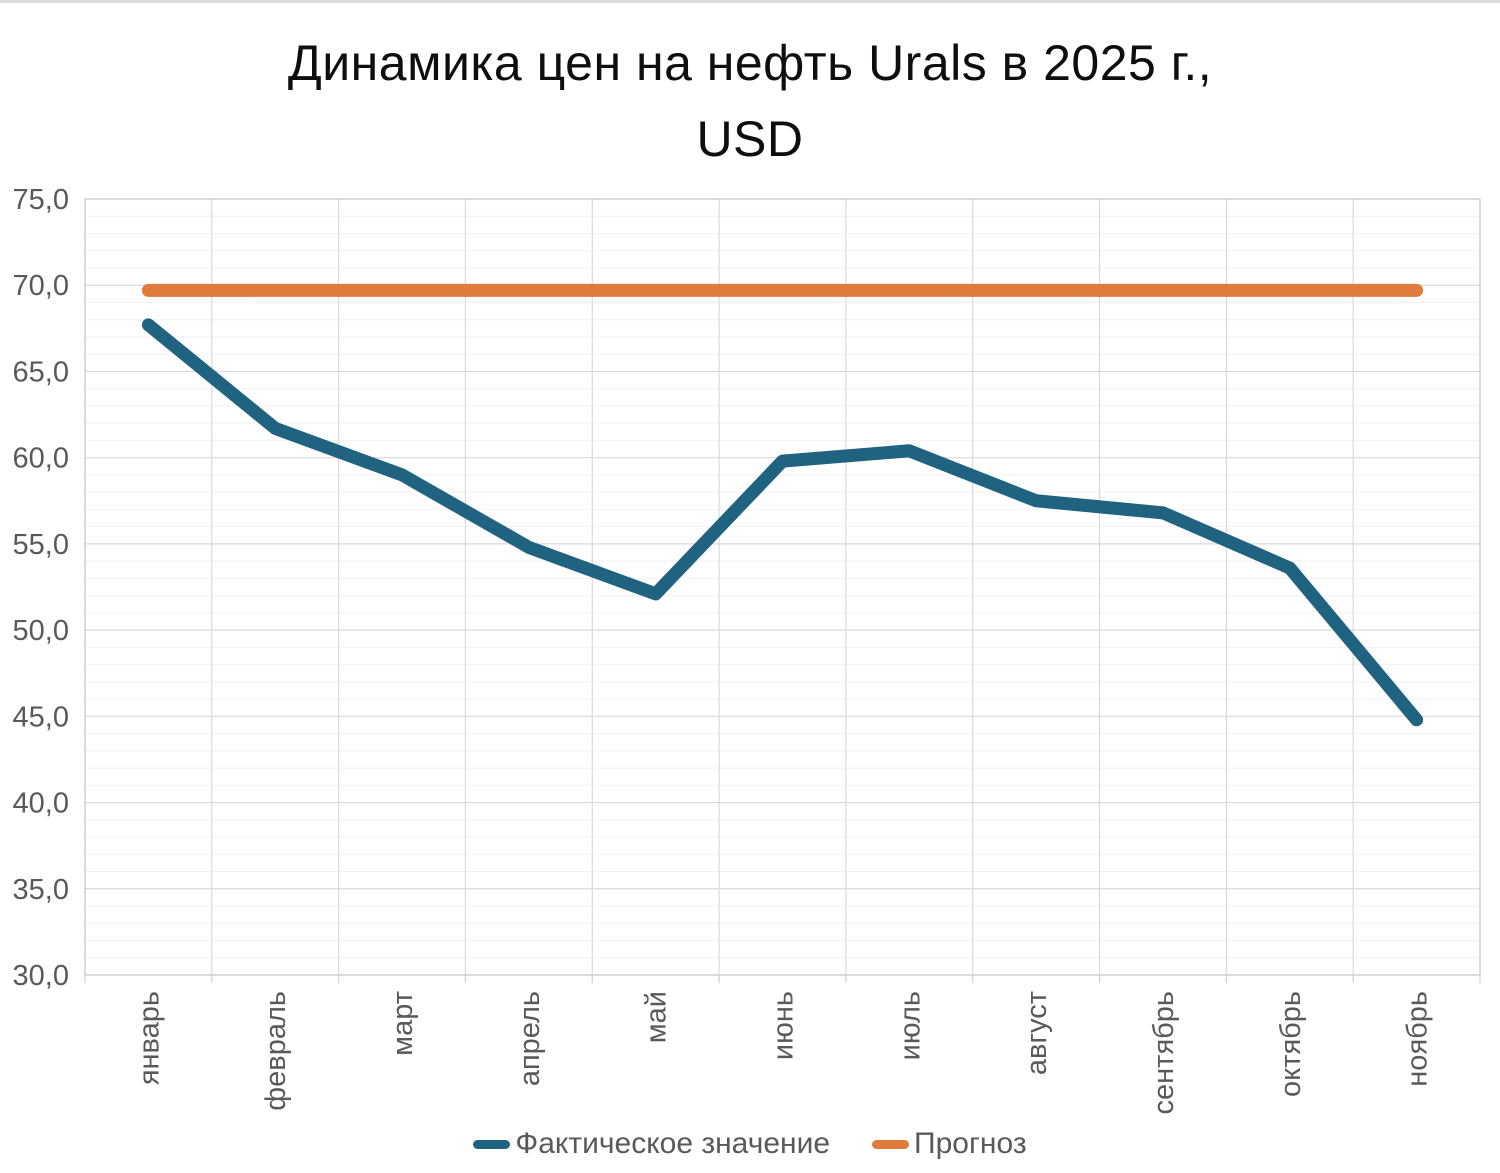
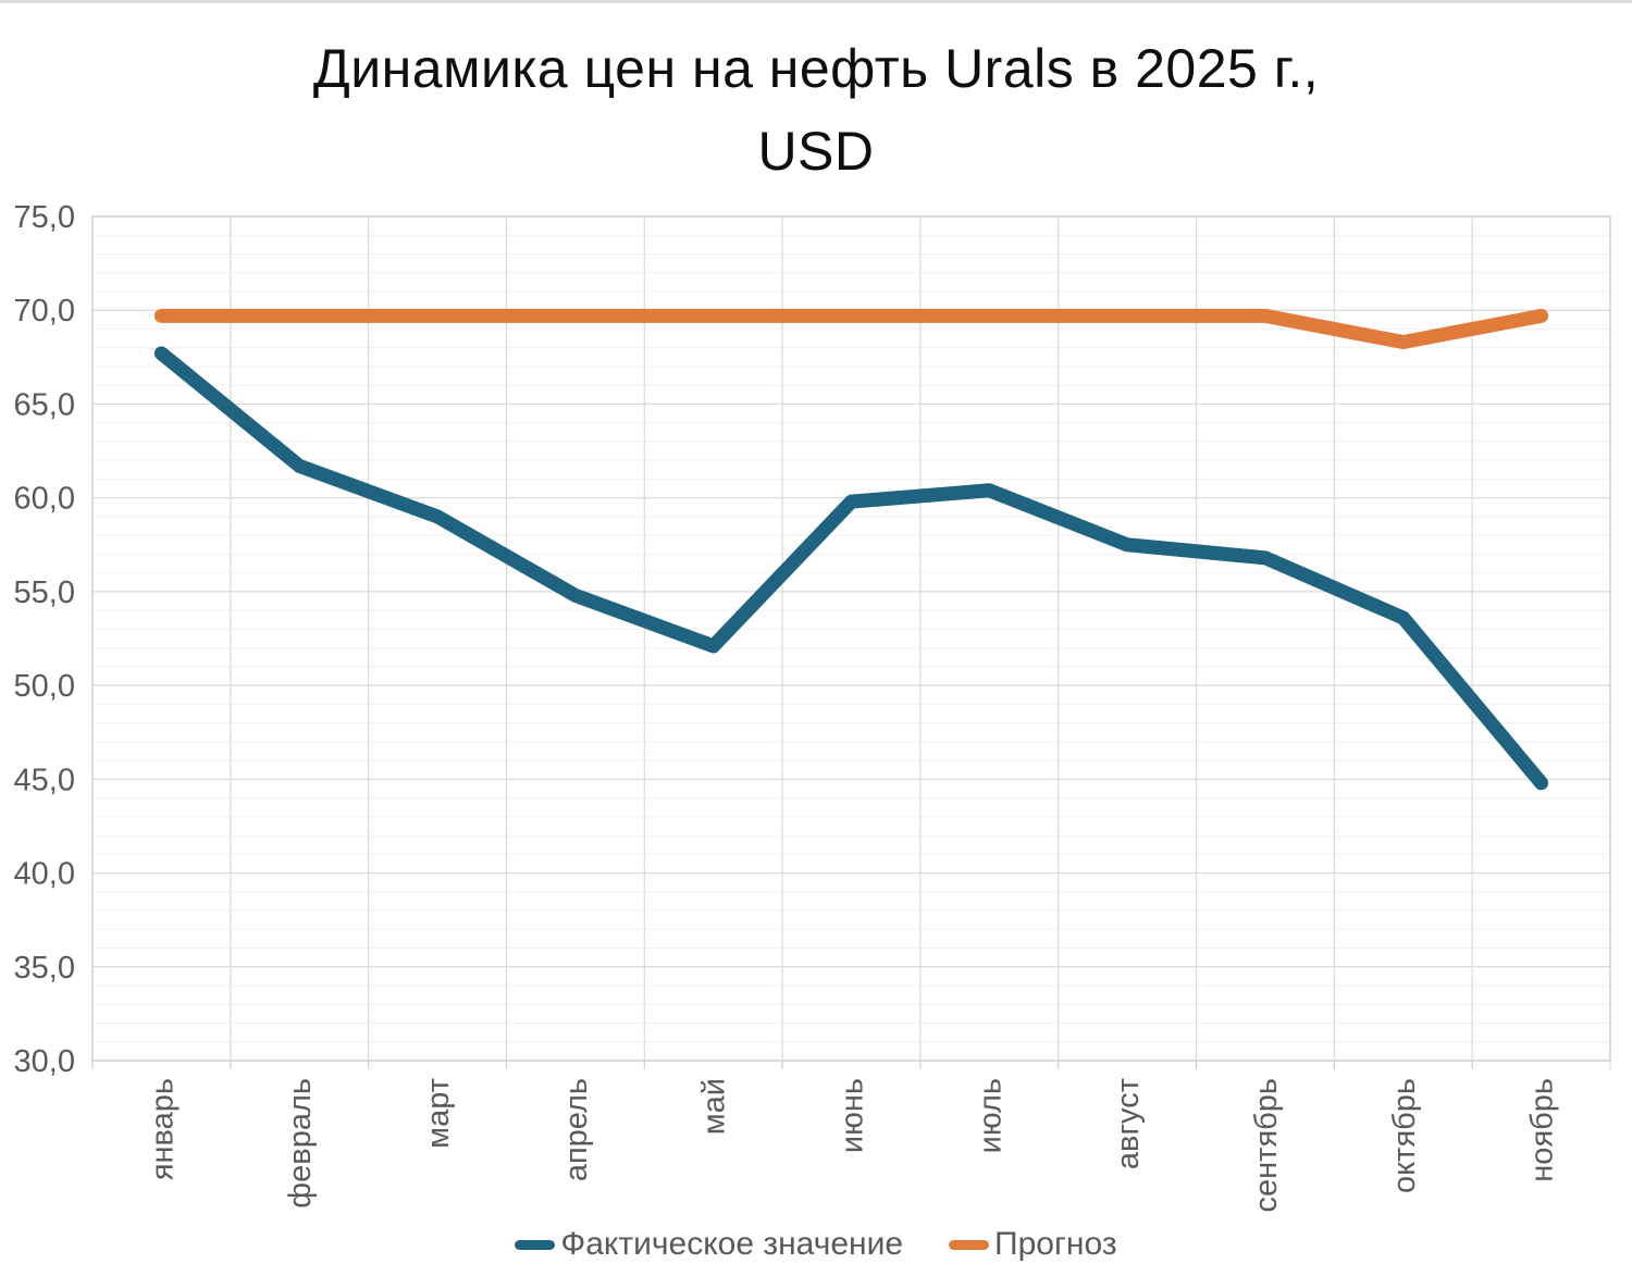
Прогноз/октябрь: 69,7 -> 68,3
